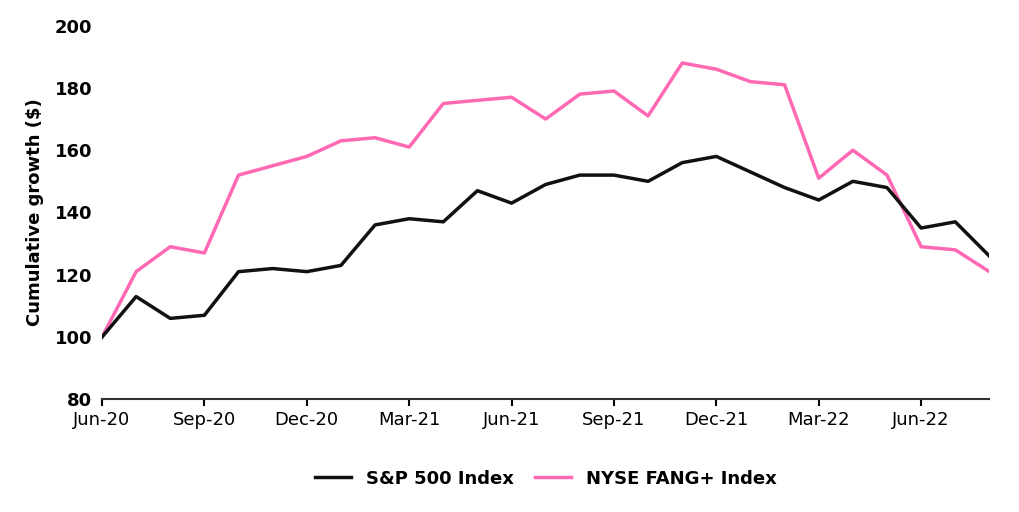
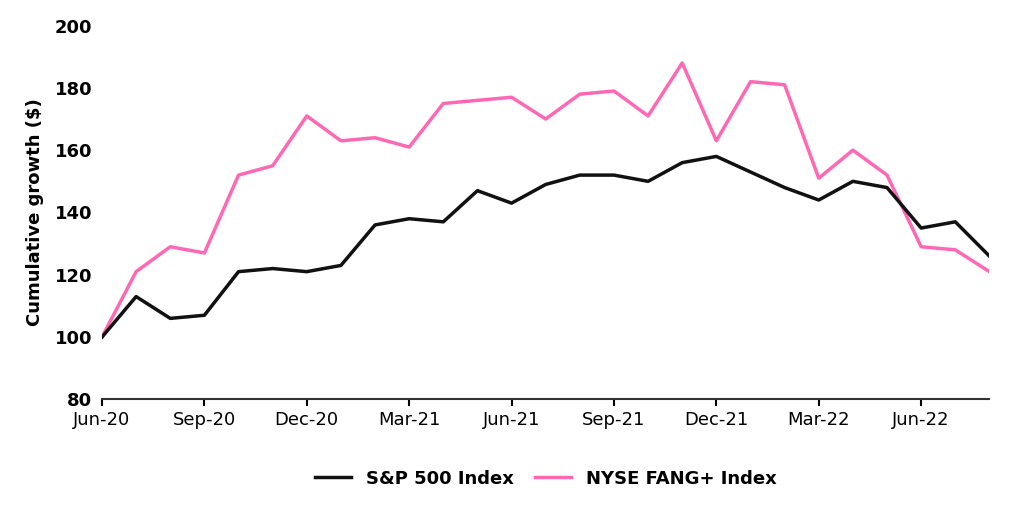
NYSE FANG+ Index/Dec-20: 158 -> 171
NYSE FANG+ Index/Dec-21: 186 -> 163
